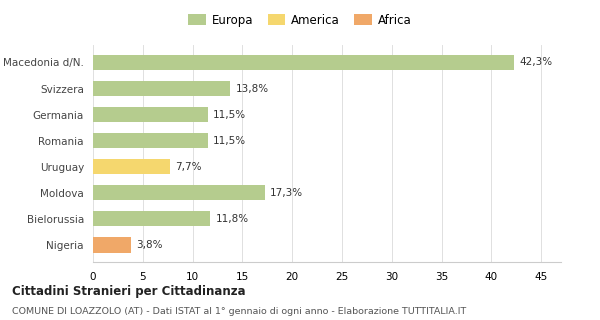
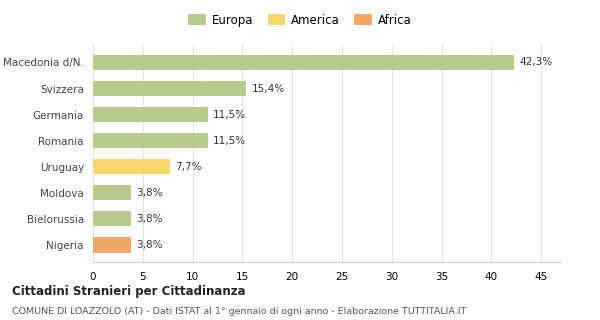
Svizzera: 13,8% -> 15,4%
Moldova: 17,3% -> 3,8%
Bielorussia: 11,8% -> 3,8%
